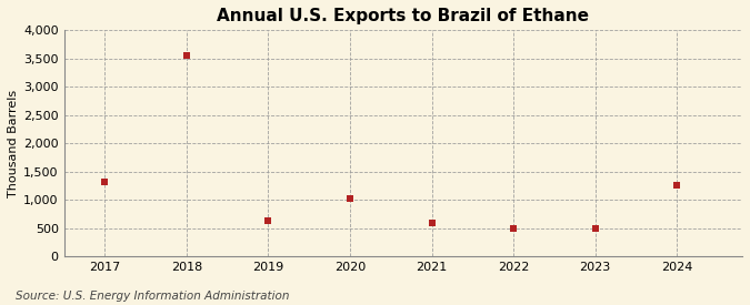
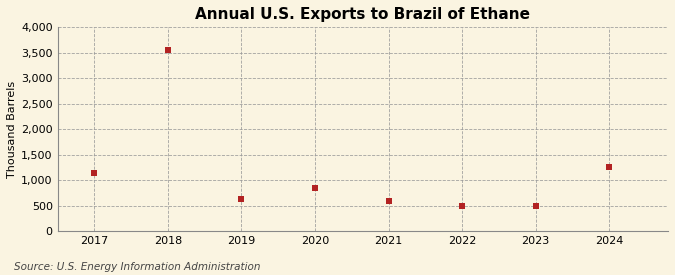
2017: 1,320 -> 1,150
2020: 1,020 -> 850
